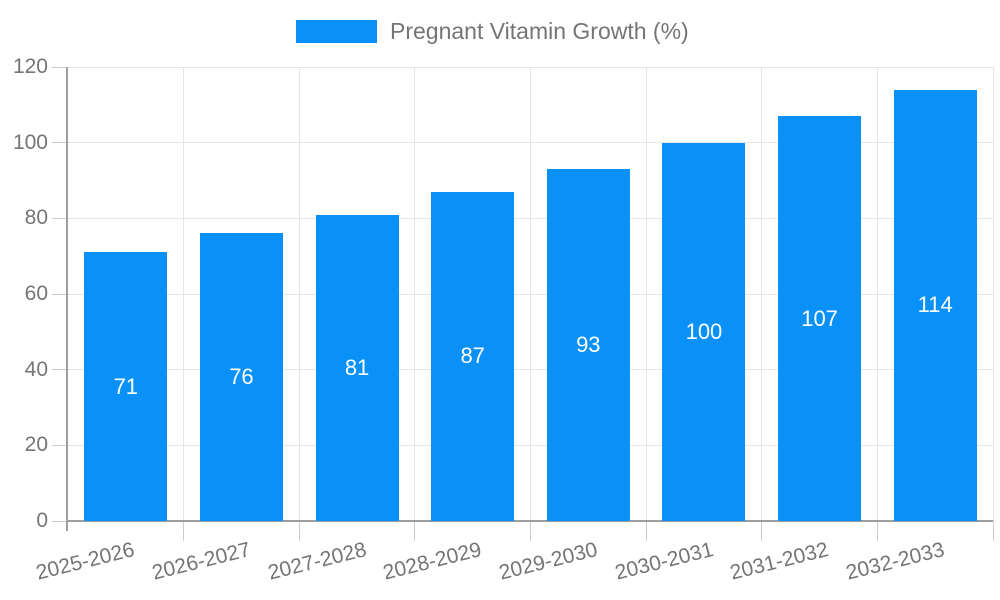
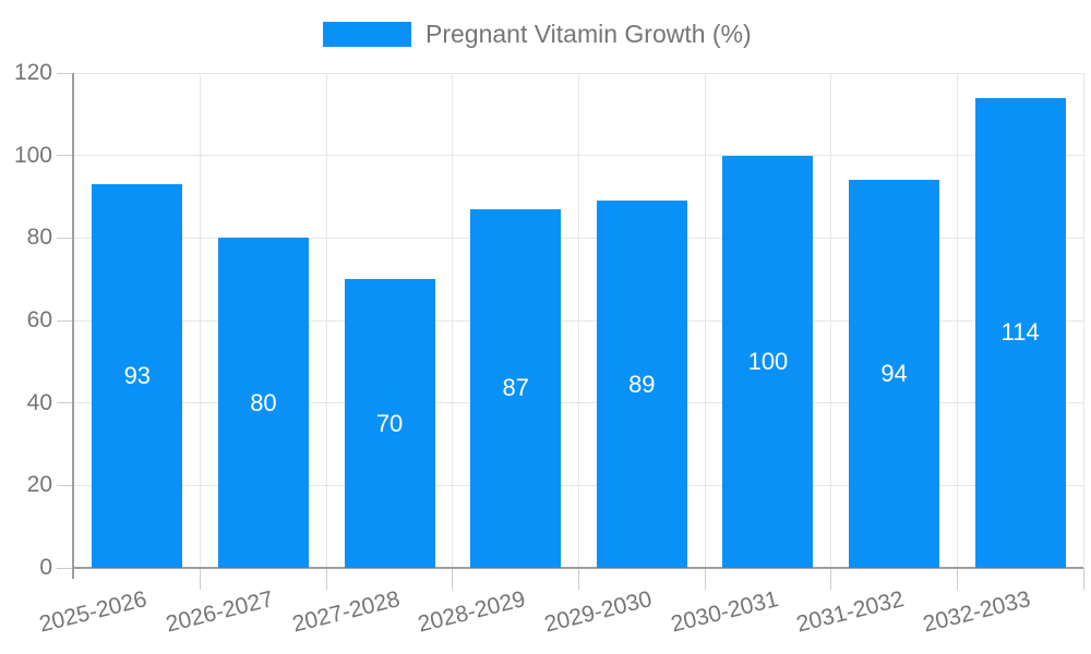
2025-2026: 71 -> 93
2026-2027: 76 -> 80
2027-2028: 81 -> 70
2029-2030: 93 -> 89
2031-2032: 107 -> 94
